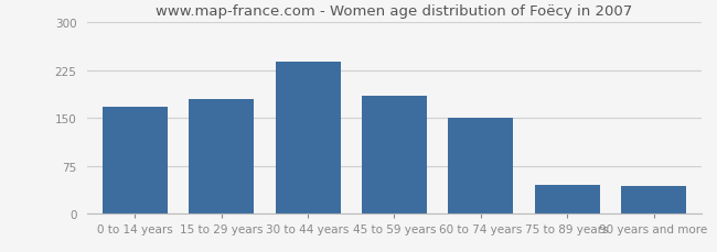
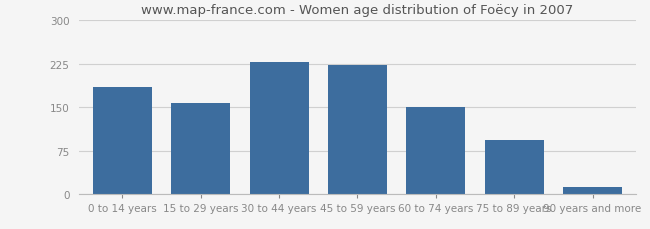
0 to 14 years: 168 -> 185
15 to 29 years: 180 -> 157
30 to 44 years: 238 -> 228
45 to 59 years: 184 -> 222
75 to 89 years: 46 -> 93
90 years and more: 44 -> 13
